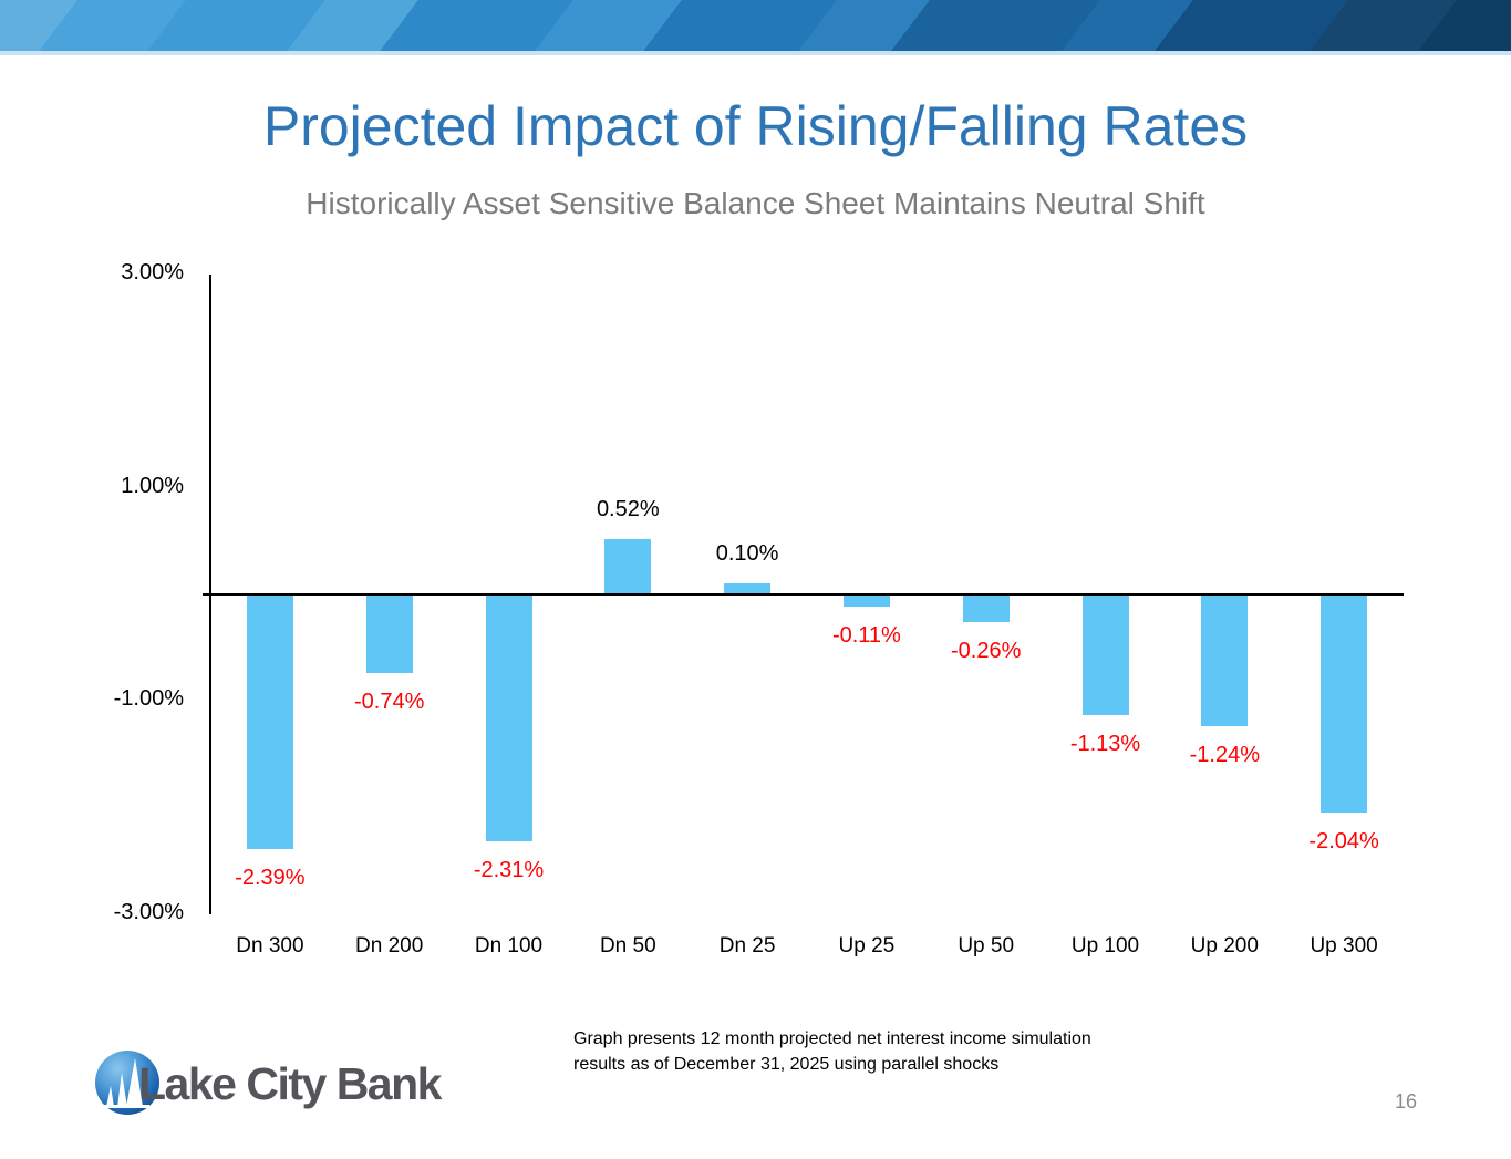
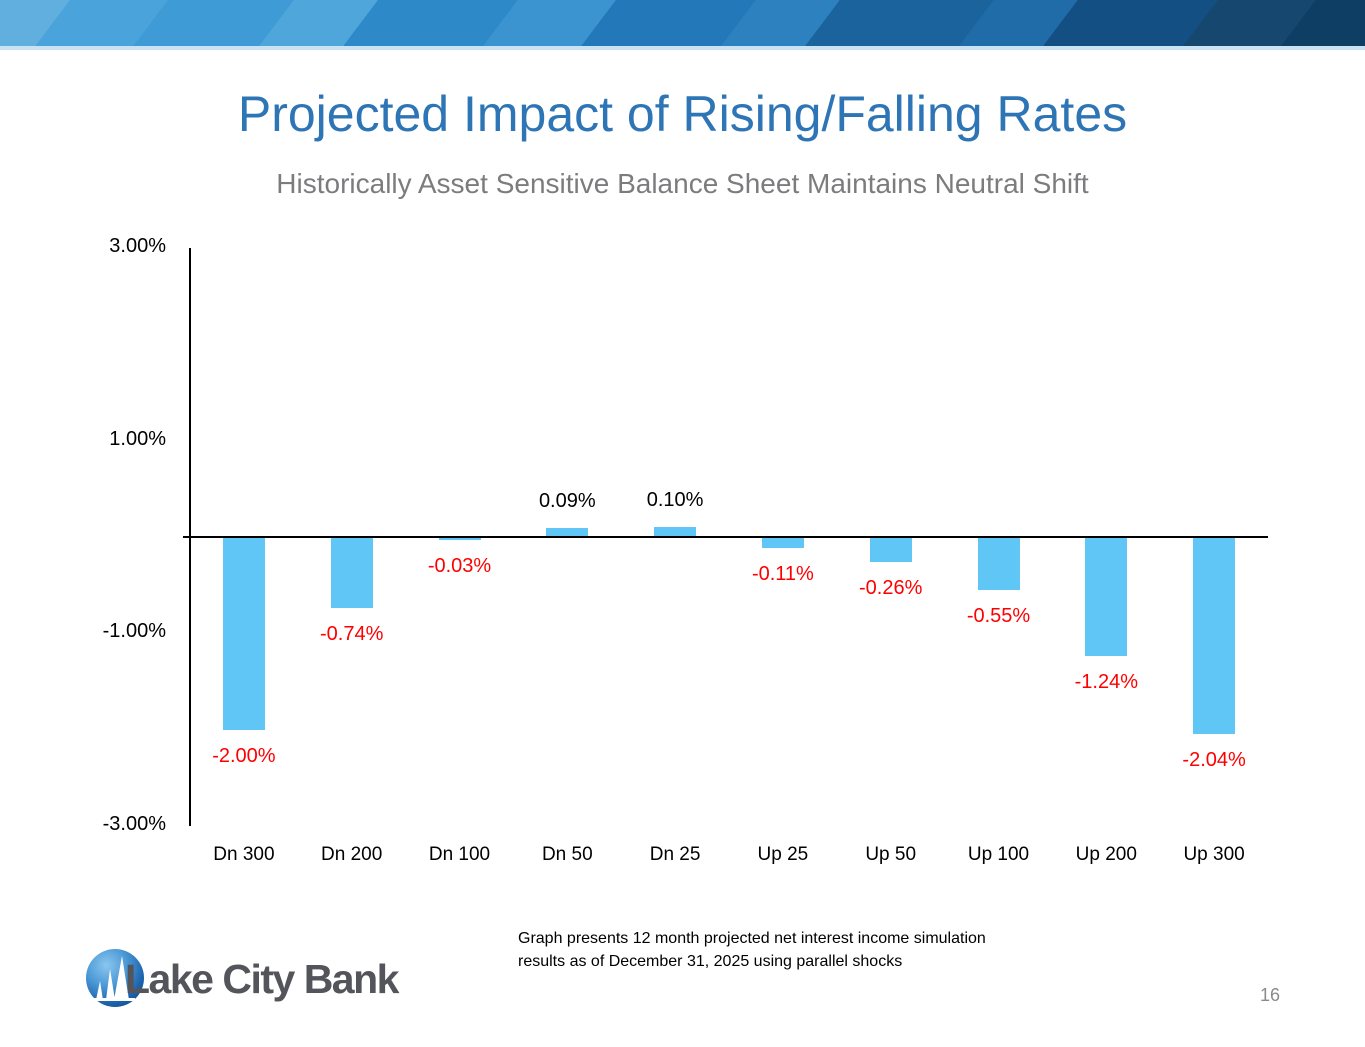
Dn 300: -2.39% -> -2.00%
Dn 100: -2.31% -> -0.03%
Dn 50: 0.52% -> 0.09%
Up 100: -1.13% -> -0.55%
